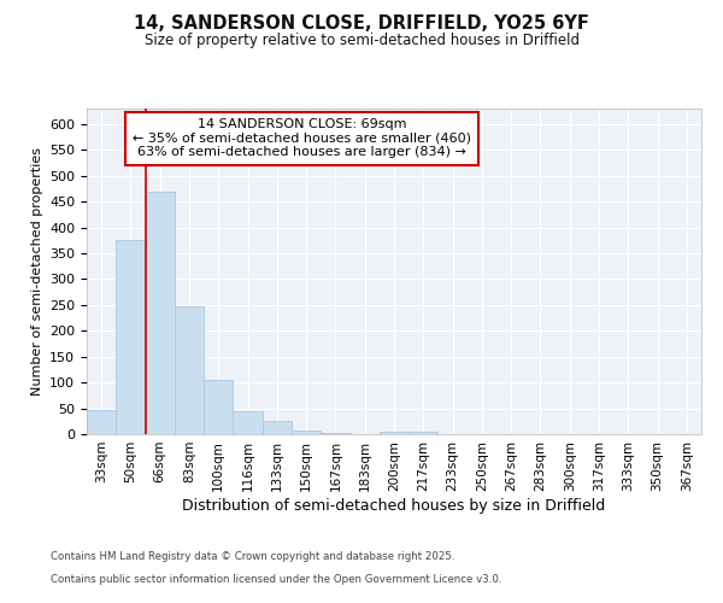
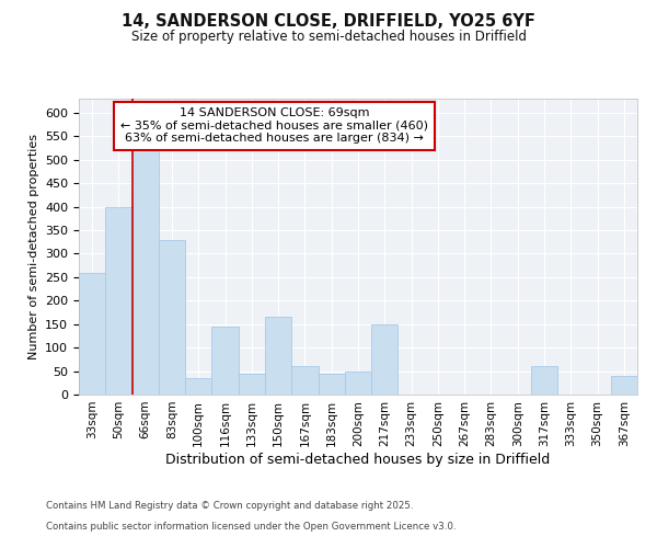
33sqm: 47 -> 260
50sqm: 375 -> 400
66sqm: 470 -> 520
83sqm: 248 -> 330
100sqm: 105 -> 35
116sqm: 45 -> 145
133sqm: 25 -> 45
150sqm: 8 -> 165
167sqm: 3 -> 60
183sqm: 1 -> 45
200sqm: 5 -> 50
217sqm: 5 -> 150
317sqm: 1 -> 60
367sqm: 1 -> 40
